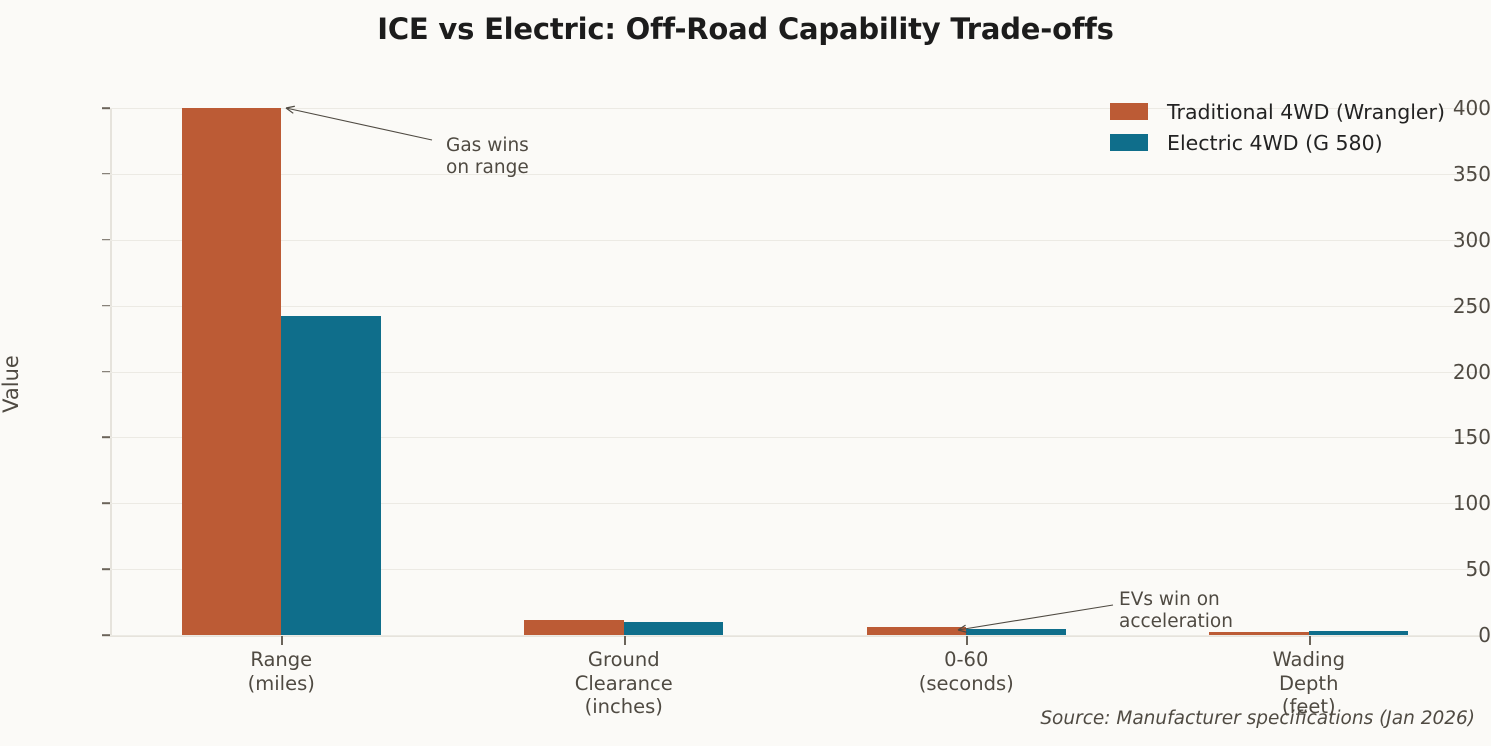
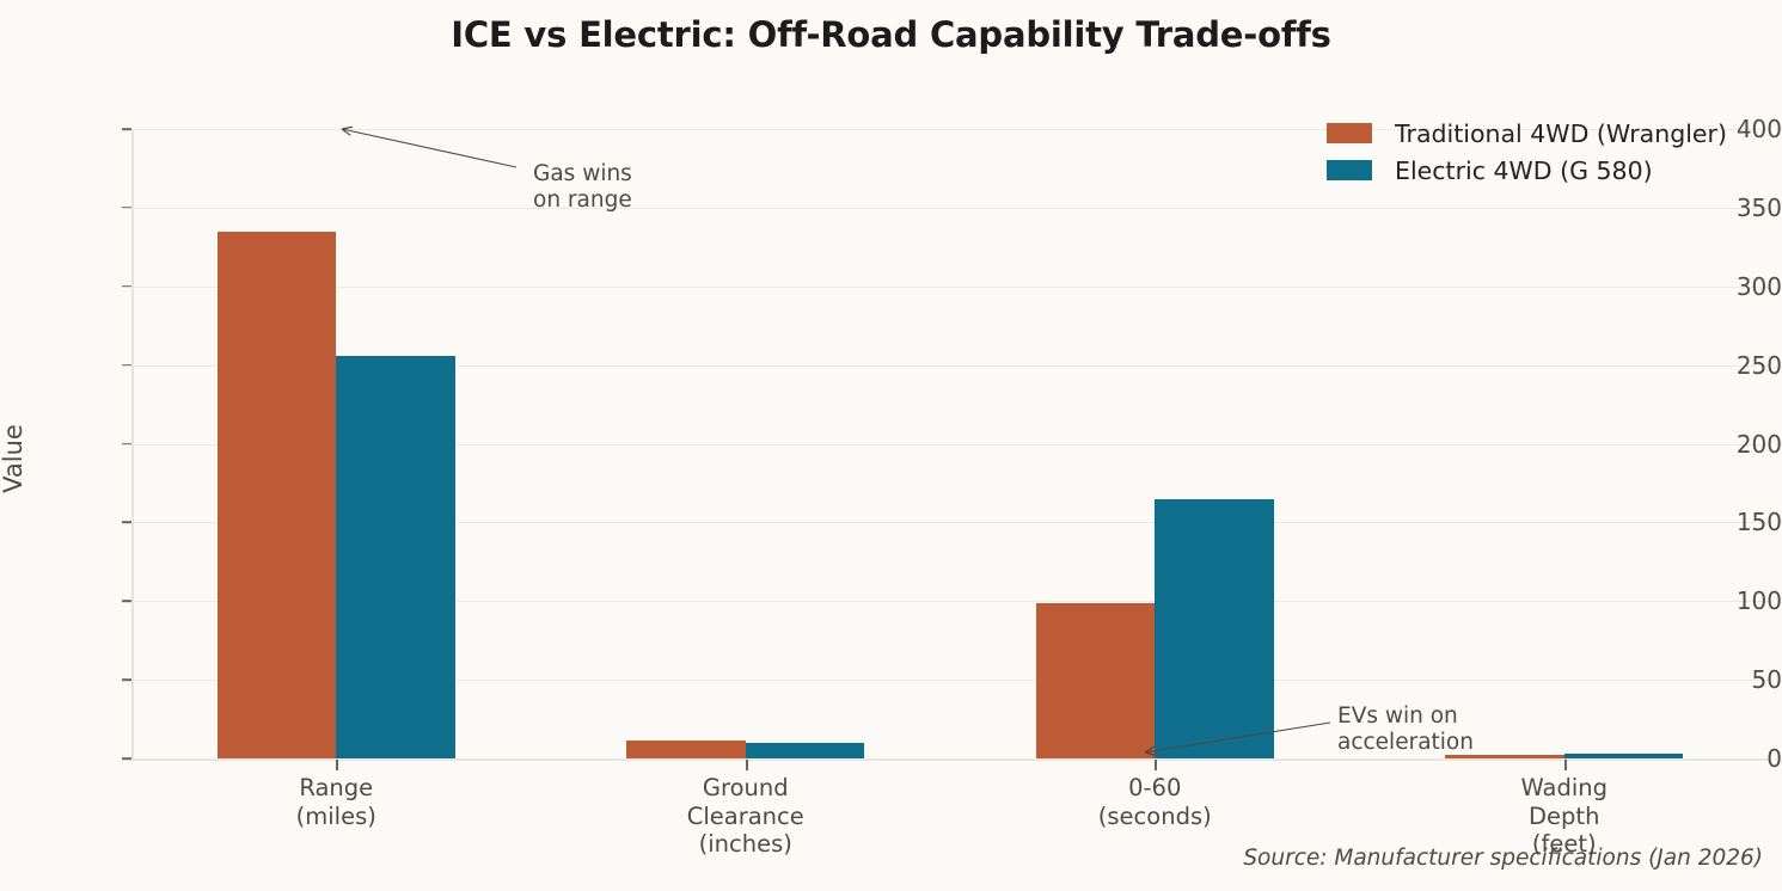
Traditional 4WD (Wrangler)/Range (miles): 400 -> 335
Electric 4WD (G 580)/Range (miles): 242 -> 256
Traditional 4WD (Wrangler)/0-60 (seconds): 6 -> 99
Electric 4WD (G 580)/0-60 (seconds): 5 -> 165
